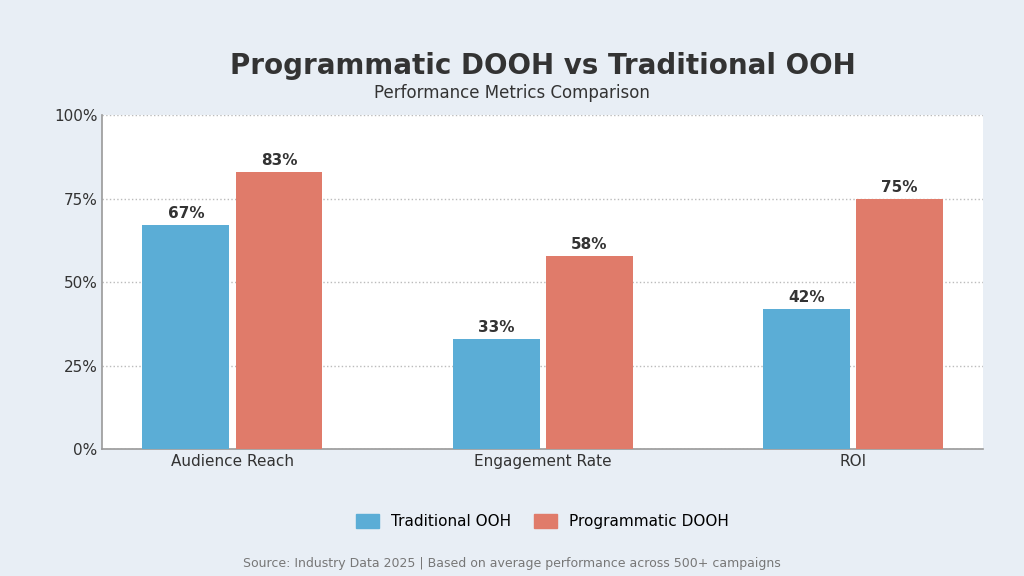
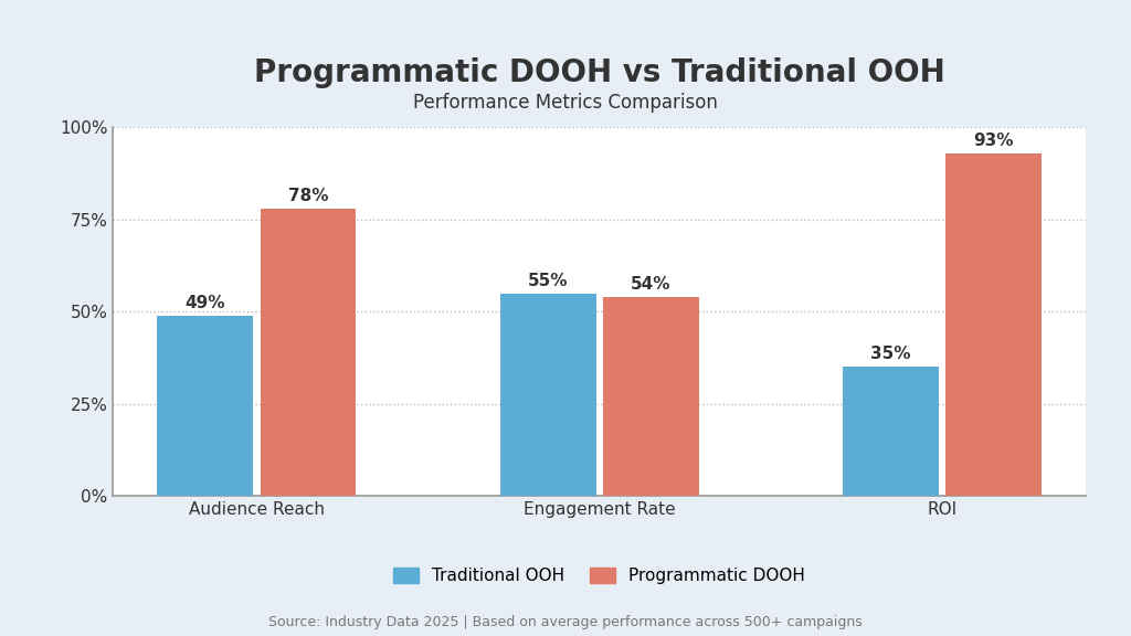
Traditional OOH/Audience Reach: 67% -> 49%
Programmatic DOOH/Audience Reach: 83% -> 78%
Traditional OOH/Engagement Rate: 33% -> 55%
Programmatic DOOH/Engagement Rate: 58% -> 54%
Traditional OOH/ROI: 42% -> 35%
Programmatic DOOH/ROI: 75% -> 93%
